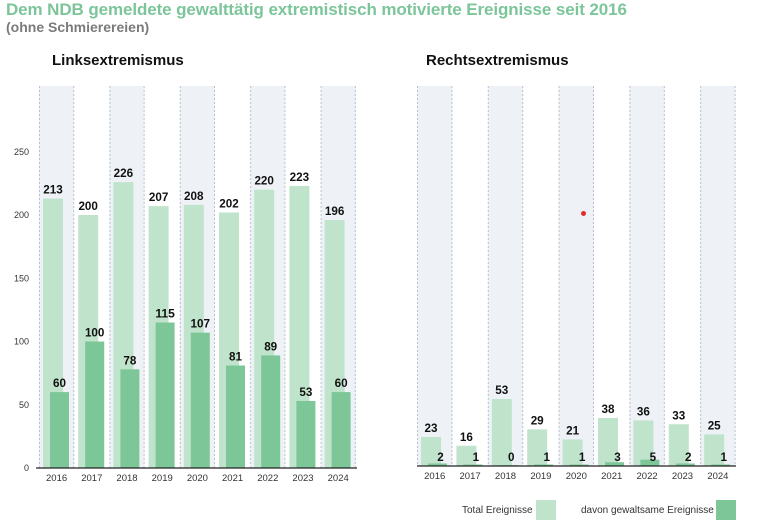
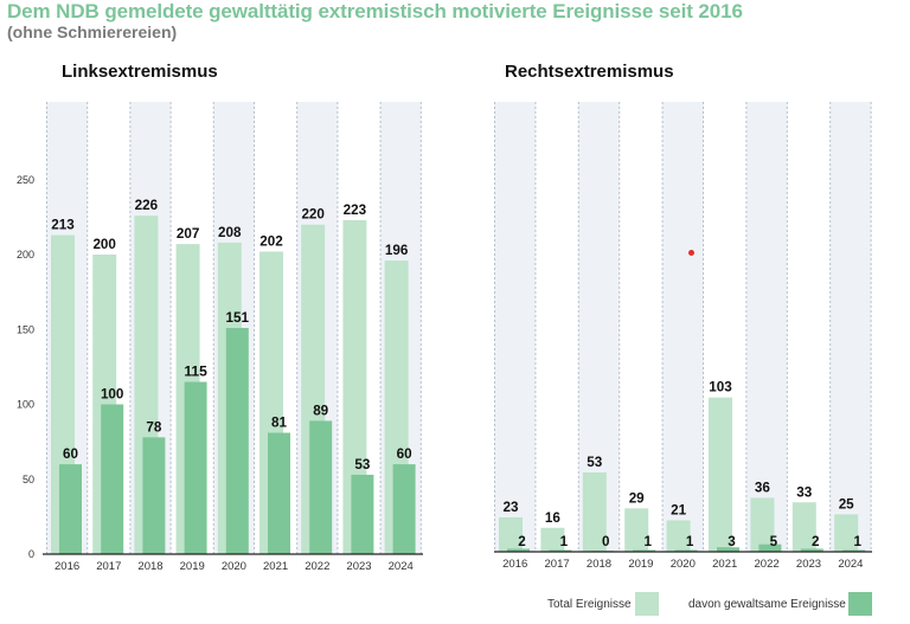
Linksextremismus/davon gewaltsame Ereignisse/2020: 107 -> 151
Rechtsextremismus/Total Ereignisse/2021: 38 -> 103
